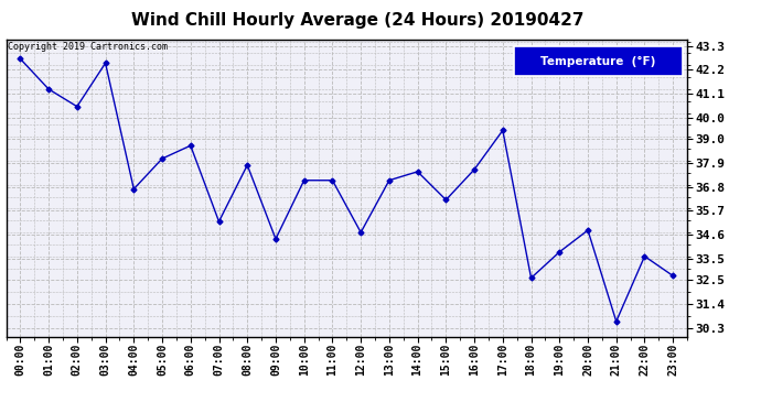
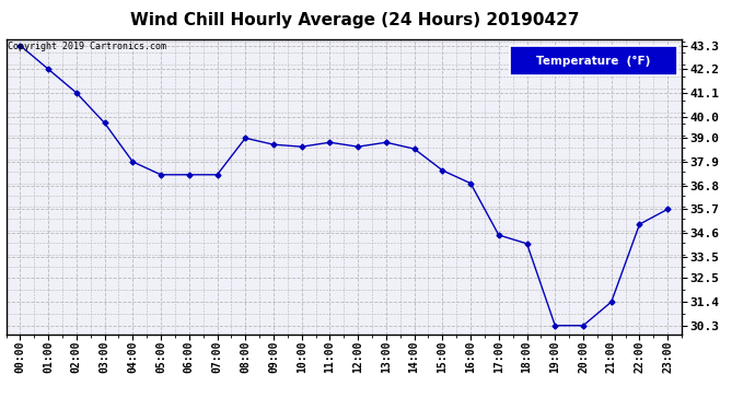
00:00: 42.7 -> 43.3
01:00: 41.3 -> 42.2
02:00: 40.5 -> 41.1
03:00: 42.5 -> 39.7
04:00: 36.7 -> 37.9
05:00: 38.1 -> 37.3
06:00: 38.7 -> 37.3
07:00: 35.2 -> 37.3
08:00: 37.8 -> 39.0
09:00: 34.4 -> 38.7
10:00: 37.1 -> 38.6
11:00: 37.1 -> 38.8
12:00: 34.7 -> 38.6
13:00: 37.1 -> 38.8
14:00: 37.5 -> 38.5
15:00: 36.2 -> 37.5
16:00: 37.6 -> 36.9
17:00: 39.4 -> 34.5
18:00: 32.6 -> 34.1
19:00: 33.8 -> 30.3
20:00: 34.8 -> 30.3
21:00: 30.6 -> 31.4
22:00: 33.6 -> 35.0
23:00: 32.7 -> 35.7
